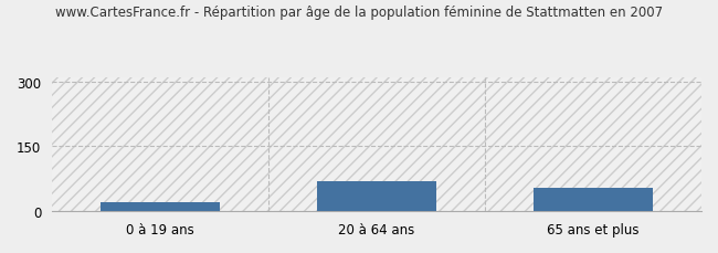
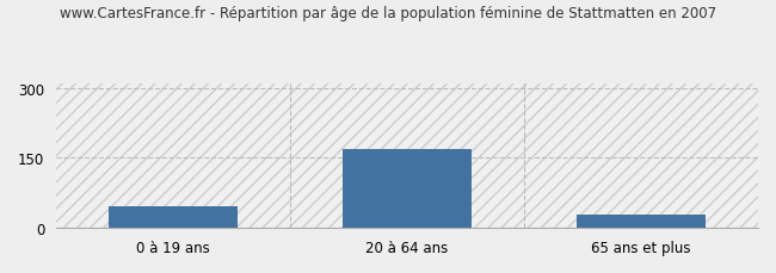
0 à 19 ans: 20 -> 47
20 à 64 ans: 70 -> 170
65 ans et plus: 55 -> 28
